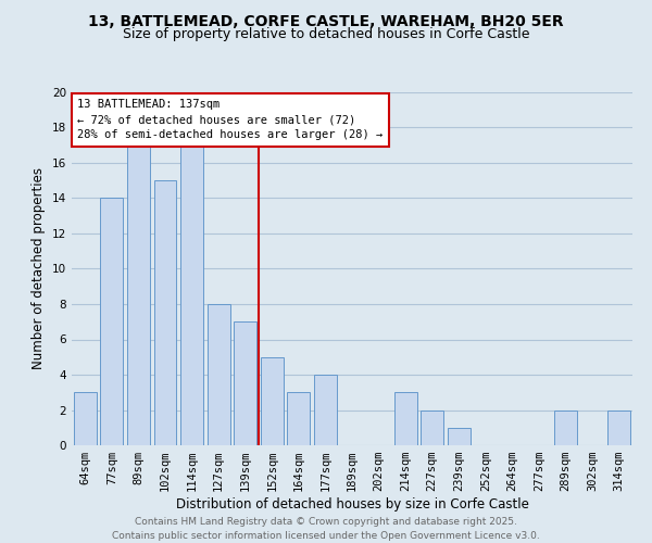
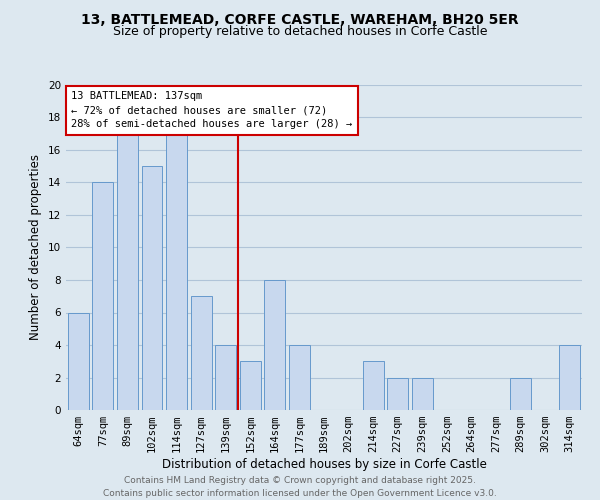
64sqm: 3 -> 6
127sqm: 8 -> 7
139sqm: 7 -> 4
152sqm: 5 -> 3
164sqm: 3 -> 8
239sqm: 1 -> 2
314sqm: 2 -> 4
